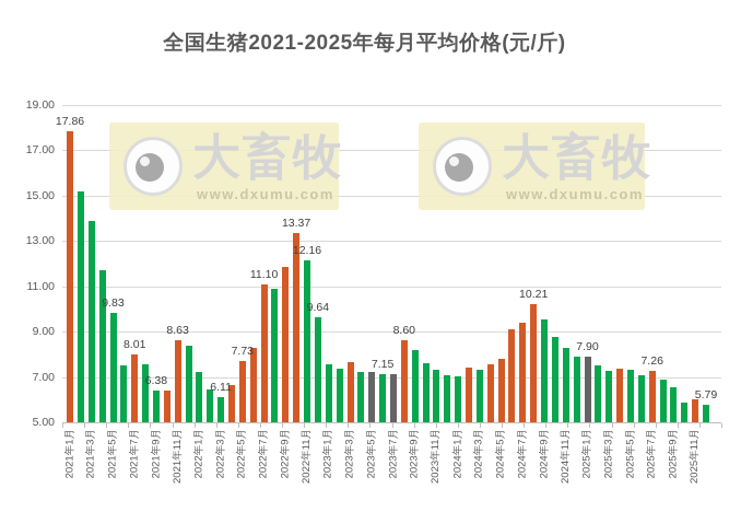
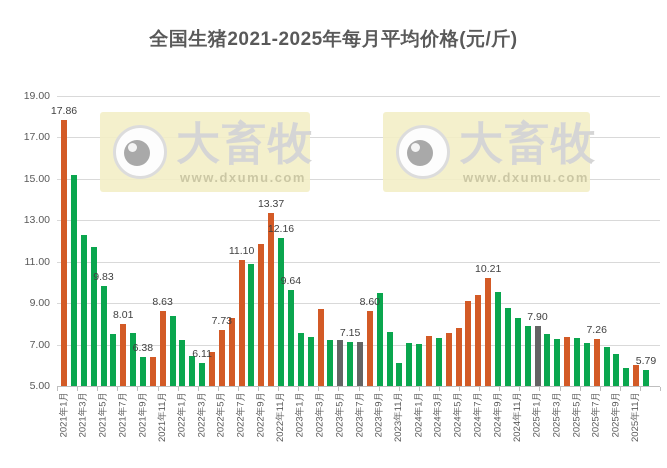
2021年3月: 13.9 -> 12.3
2023年3月: 7.7 -> 8.7
2023年9月: 8.2 -> 9.5
2023年11月: 7.3 -> 6.1
